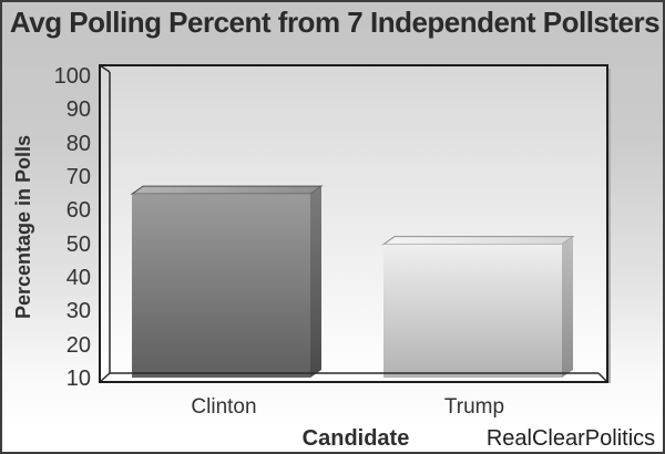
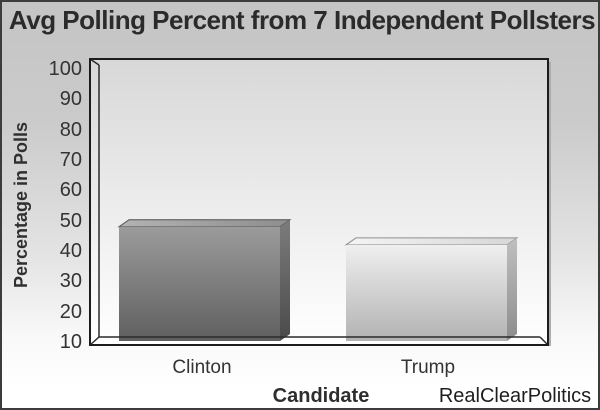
Clinton: 65 -> 48
Trump: 50 -> 42
